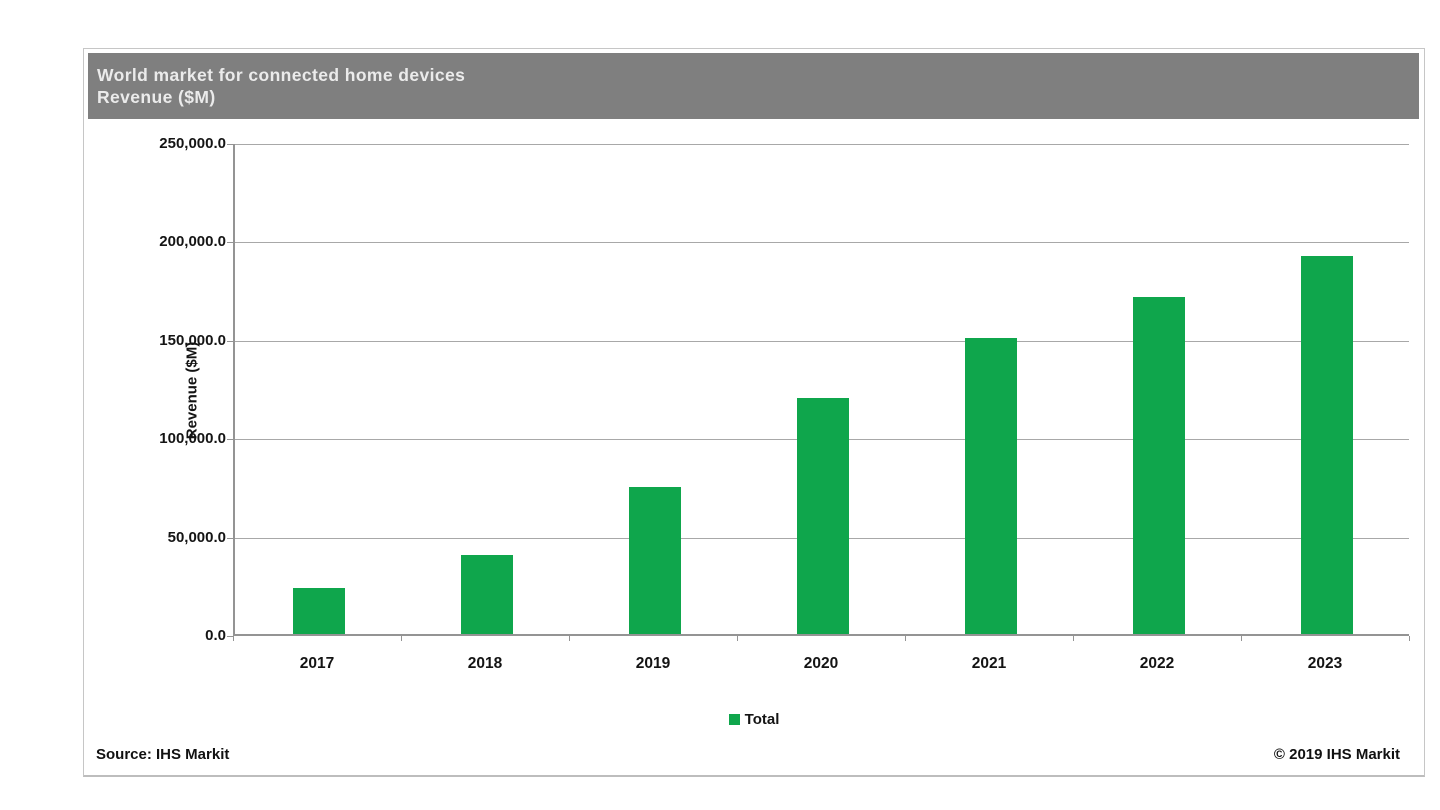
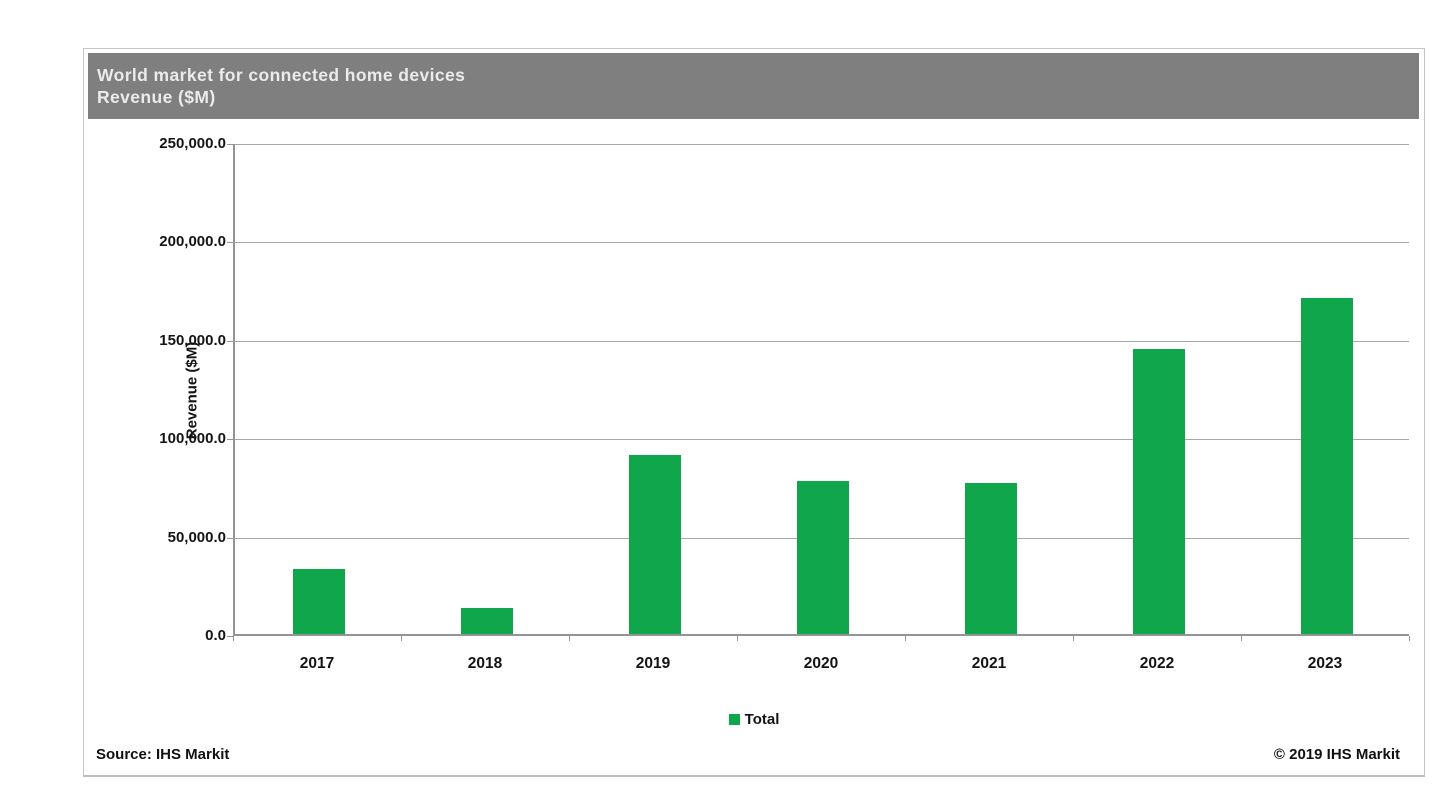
2017: 24000 -> 33000
2018: 40000 -> 13000
2019: 74000 -> 91000
2020: 120000 -> 78000
2021: 150000 -> 77000
2022: 172000 -> 145000
2023: 192000 -> 171000
